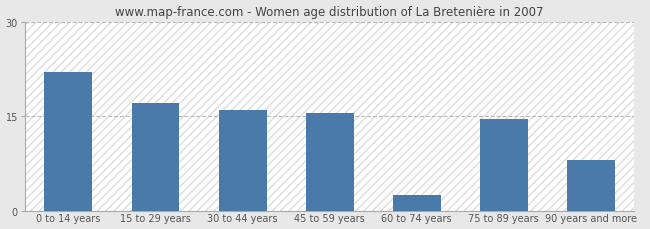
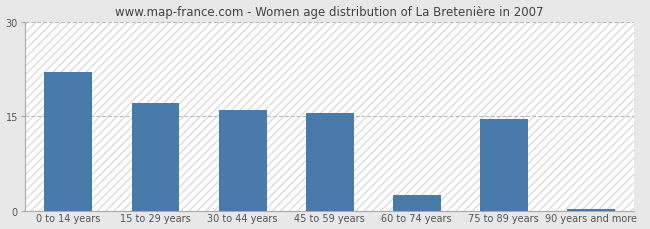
90 years and more: 8.0 -> 0.2
